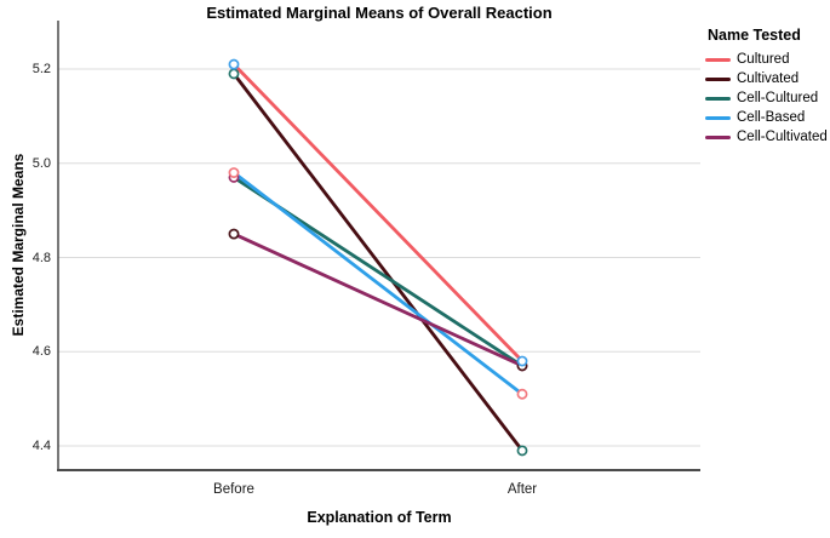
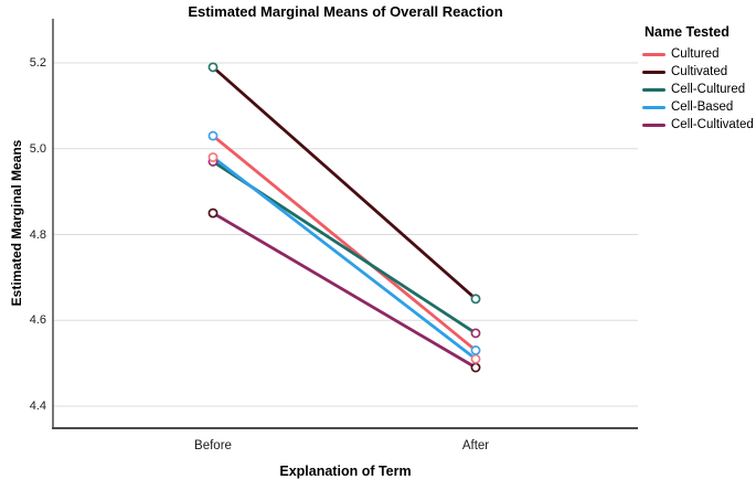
Cultured/Before: 5.21 -> 5.03
Cultured/After: 4.58 -> 4.53
Cultivated/After: 4.39 -> 4.65
Cell-Cultivated/After: 4.57 -> 4.49
